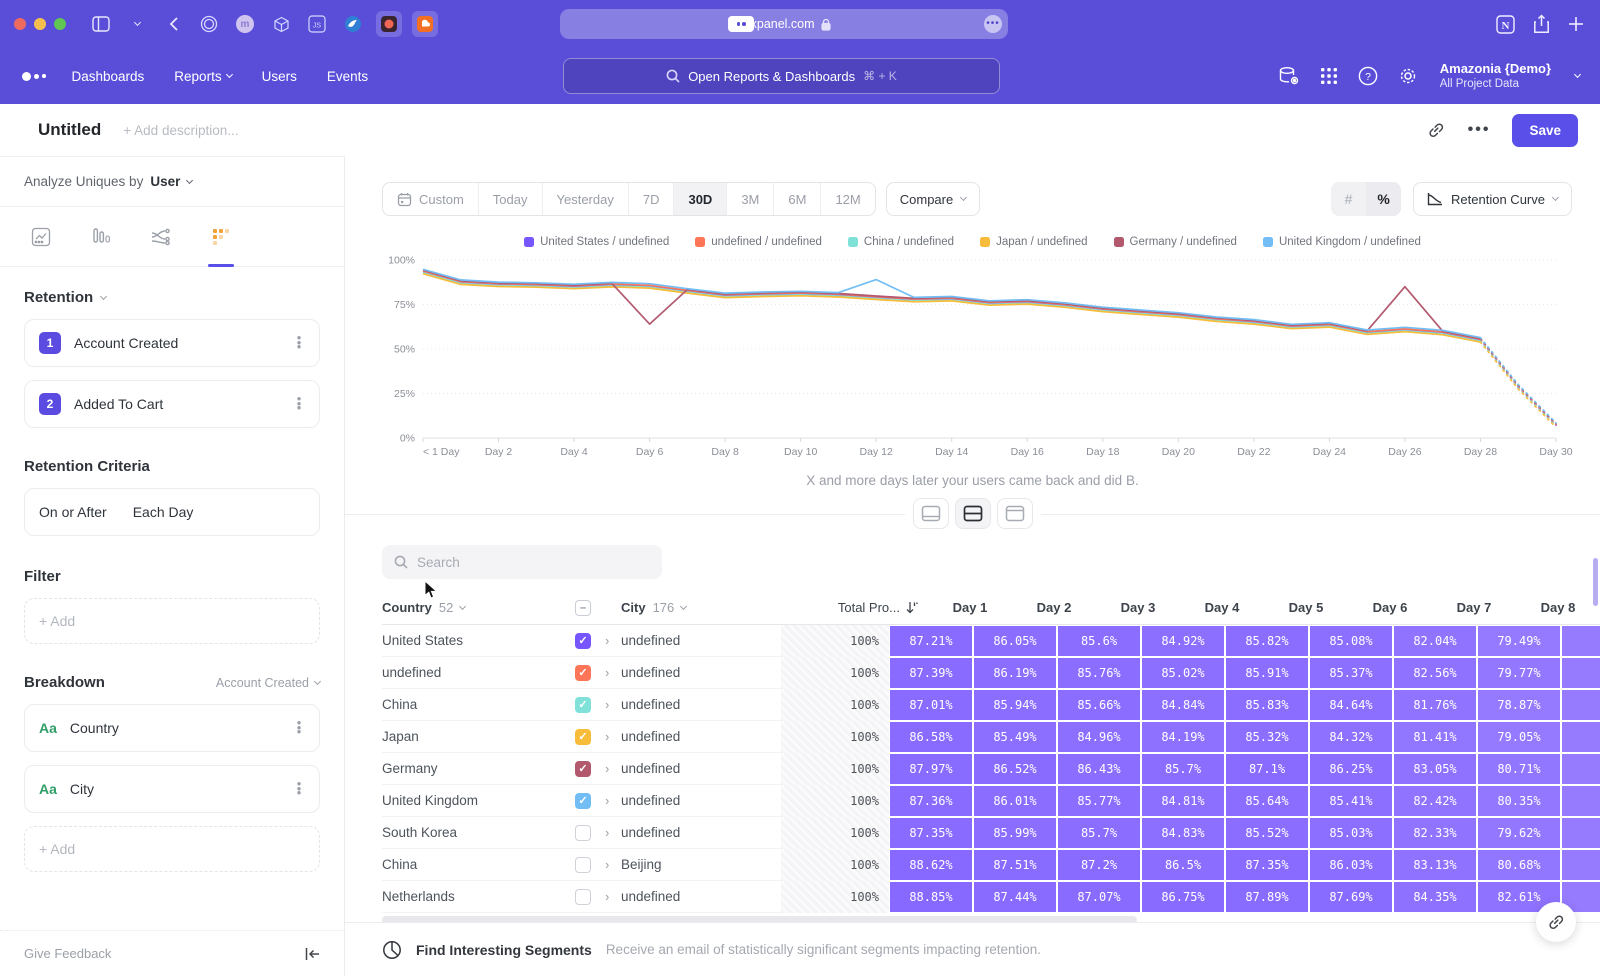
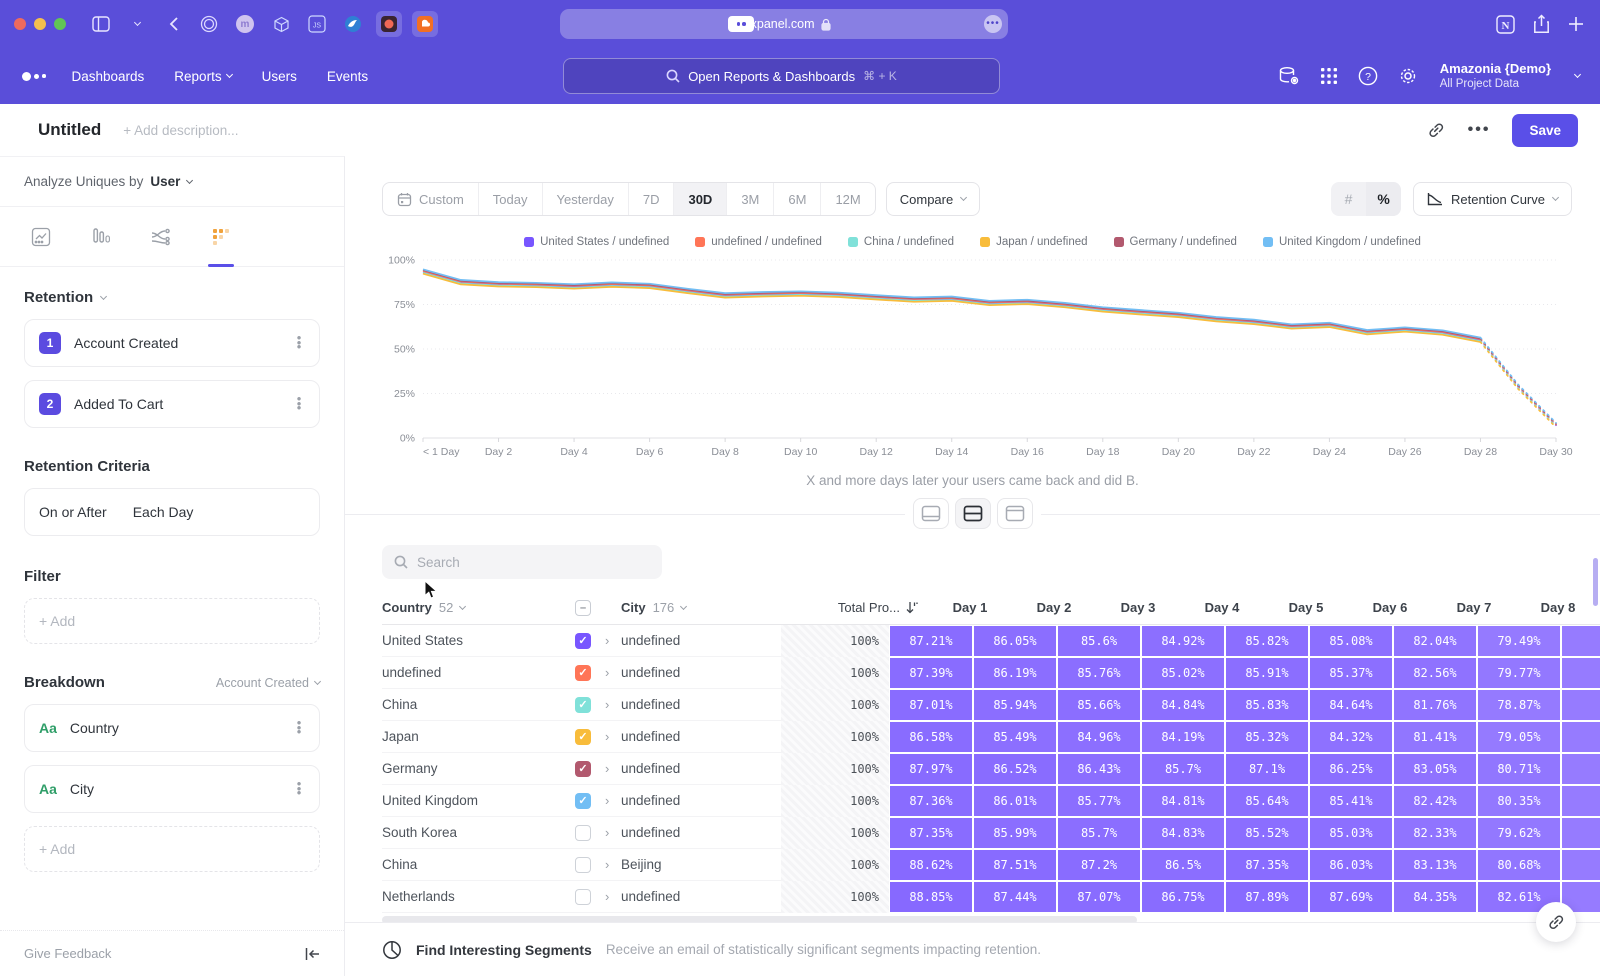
Germany / undefined/Day 6: 64% -> 86%
United Kingdom / undefined/Day 12: 89% -> 80%
Germany / undefined/Day 26: 85% -> 62%
